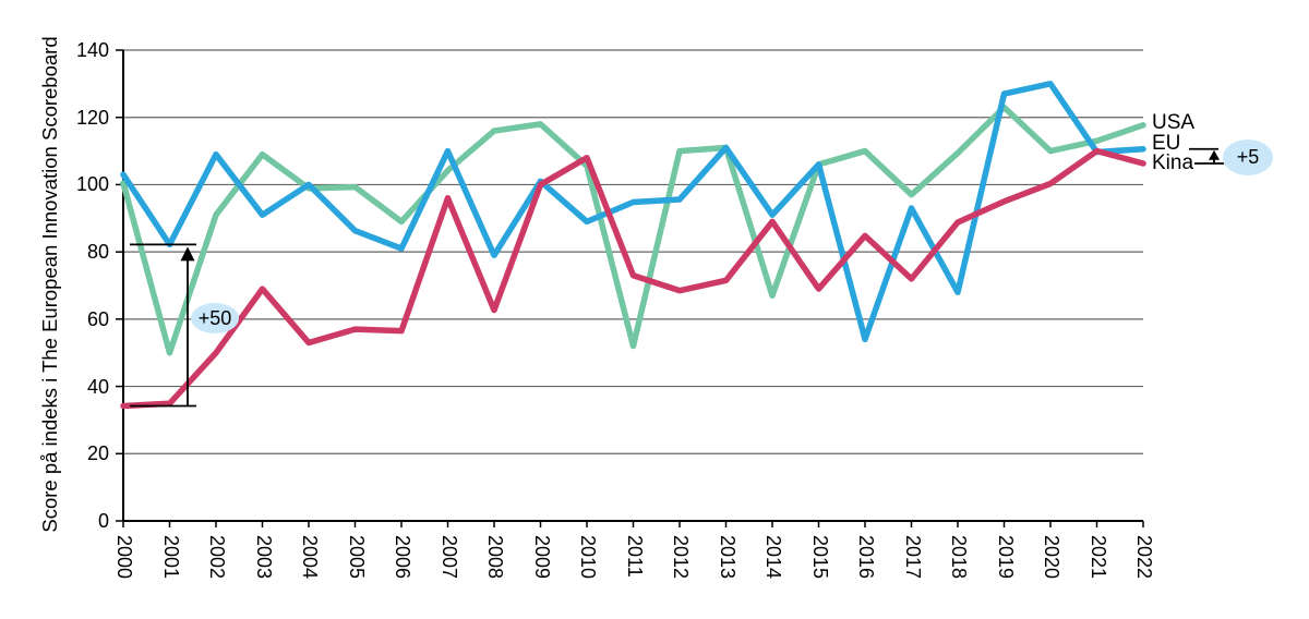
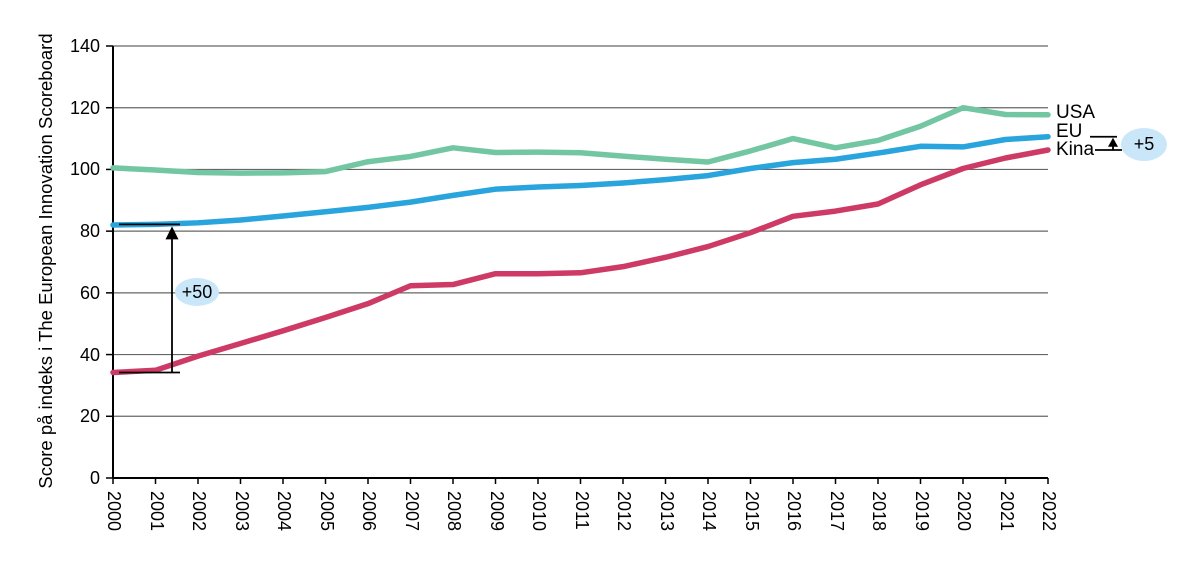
EU/2000: 103 -> 82
USA/2001: 50 -> 100
USA/2002: 91 -> 99
EU/2002: 109 -> 83
Kina/2002: 50 -> 40
USA/2003: 109 -> 99
EU/2003: 91 -> 84
Kina/2003: 69 -> 44
EU/2004: 100 -> 85
Kina/2004: 53 -> 48
Kina/2005: 57 -> 52
USA/2006: 89 -> 102
EU/2006: 81 -> 88
EU/2007: 110 -> 89
Kina/2007: 96 -> 62
USA/2008: 116 -> 107
EU/2008: 79 -> 92
USA/2009: 118 -> 106
EU/2009: 101 -> 94
Kina/2009: 100 -> 66
EU/2010: 89 -> 94
Kina/2010: 108 -> 66
USA/2011: 52 -> 105
Kina/2011: 73 -> 66
USA/2012: 110 -> 104
USA/2013: 111 -> 103
EU/2013: 111 -> 97
USA/2014: 67 -> 102
EU/2014: 91 -> 98
Kina/2014: 89 -> 75
EU/2015: 106 -> 100
Kina/2015: 69 -> 80
EU/2016: 54 -> 102
USA/2017: 97 -> 107
EU/2017: 93 -> 103
Kina/2017: 72 -> 86
EU/2018: 68 -> 105
USA/2019: 123 -> 114
EU/2019: 127 -> 108
USA/2020: 110 -> 120
EU/2020: 130 -> 107
USA/2021: 113 -> 118
Kina/2021: 110 -> 104
